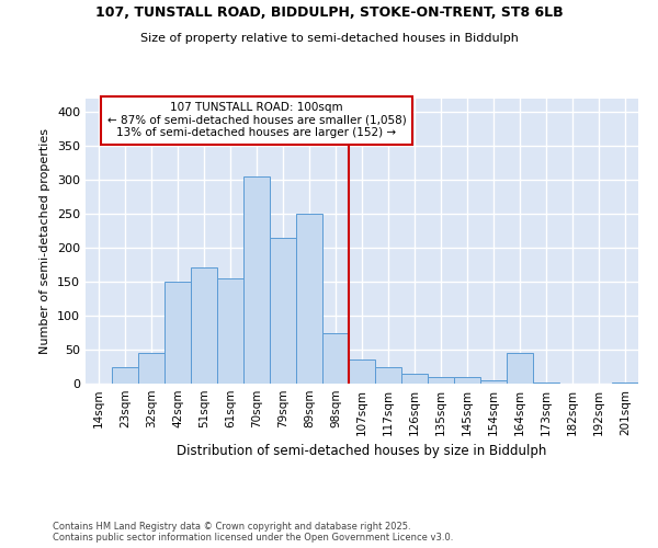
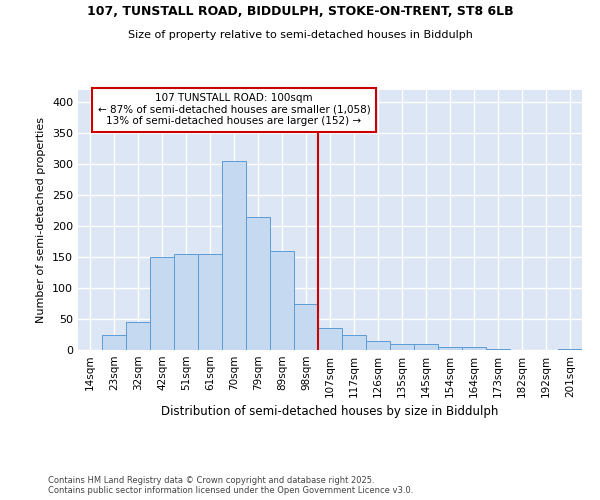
51sqm: 172 -> 155
89sqm: 250 -> 160
164sqm: 46 -> 5
